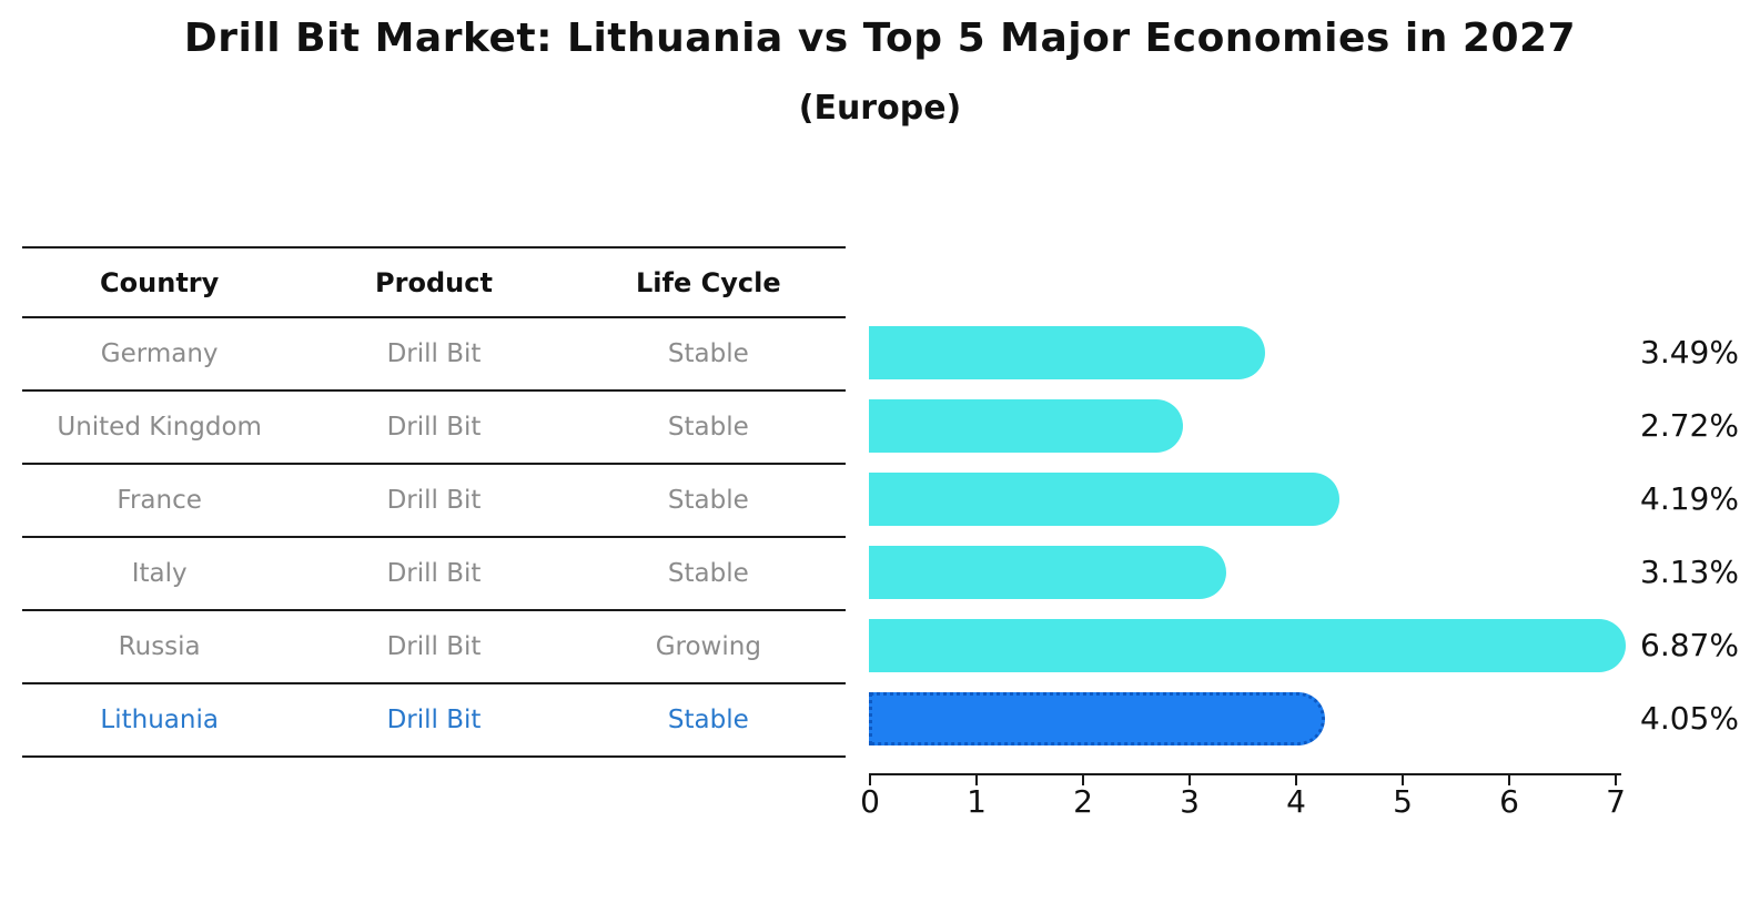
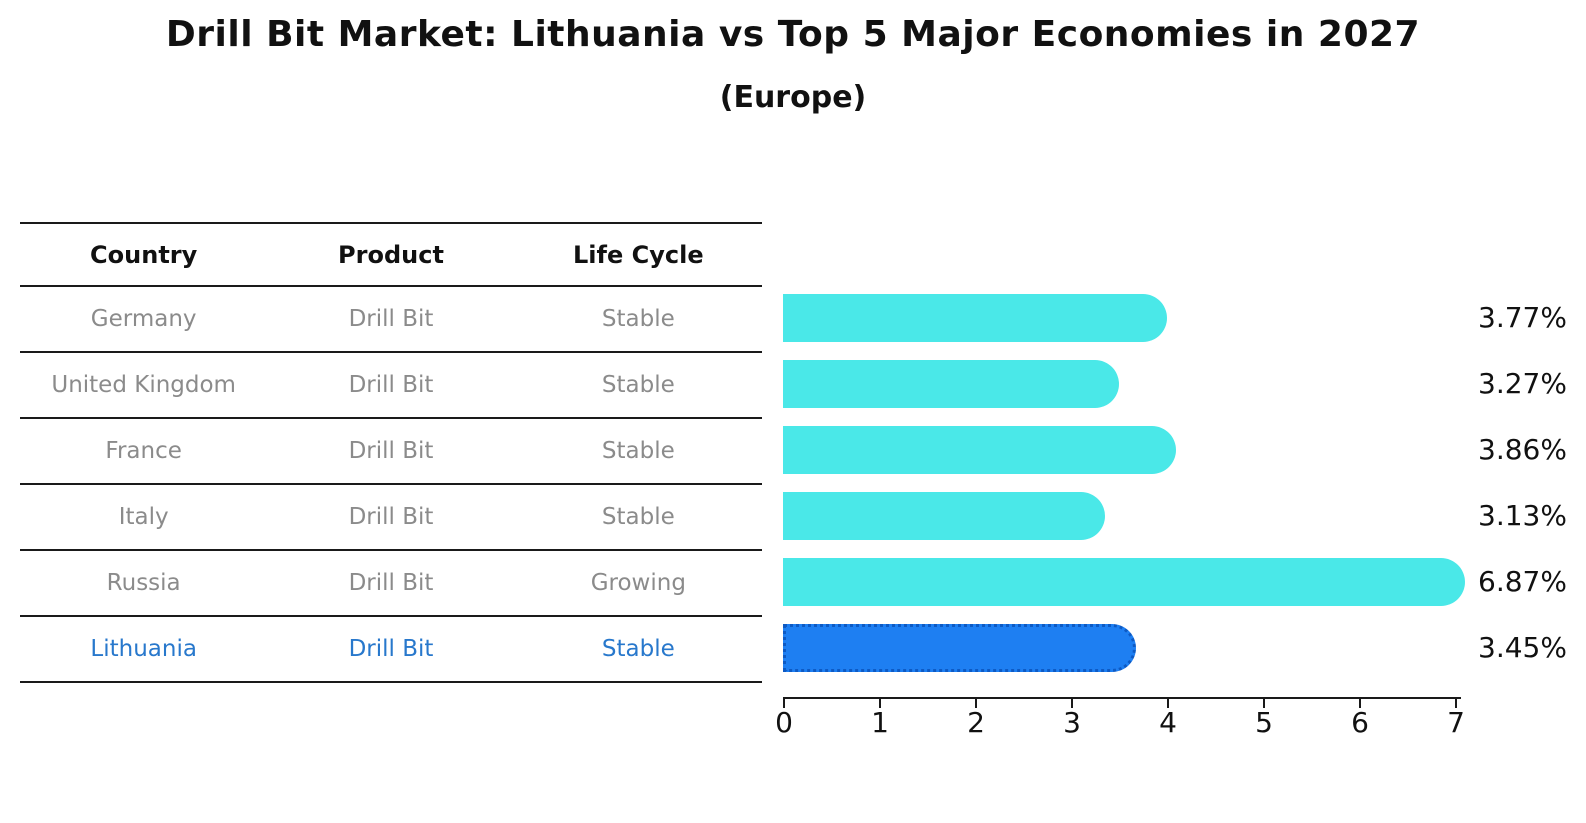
Germany: 3.49% -> 3.77%
United Kingdom: 2.72% -> 3.27%
France: 4.19% -> 3.86%
Lithuania: 4.05% -> 3.45%
